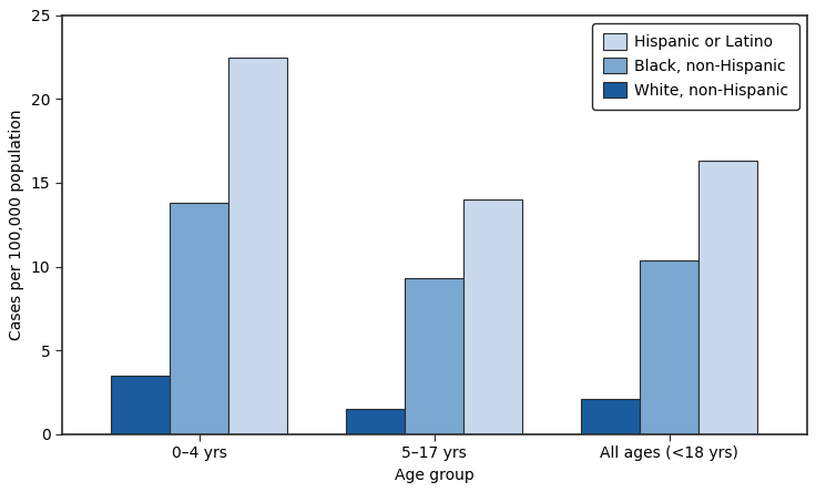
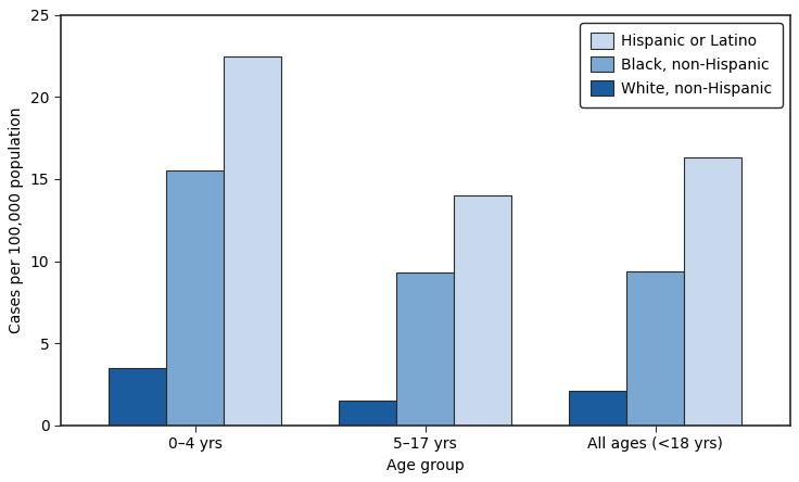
Black, non-Hispanic/0–4 yrs: 13.8 -> 15.5
Black, non-Hispanic/All ages (<18 yrs): 10.4 -> 9.4
